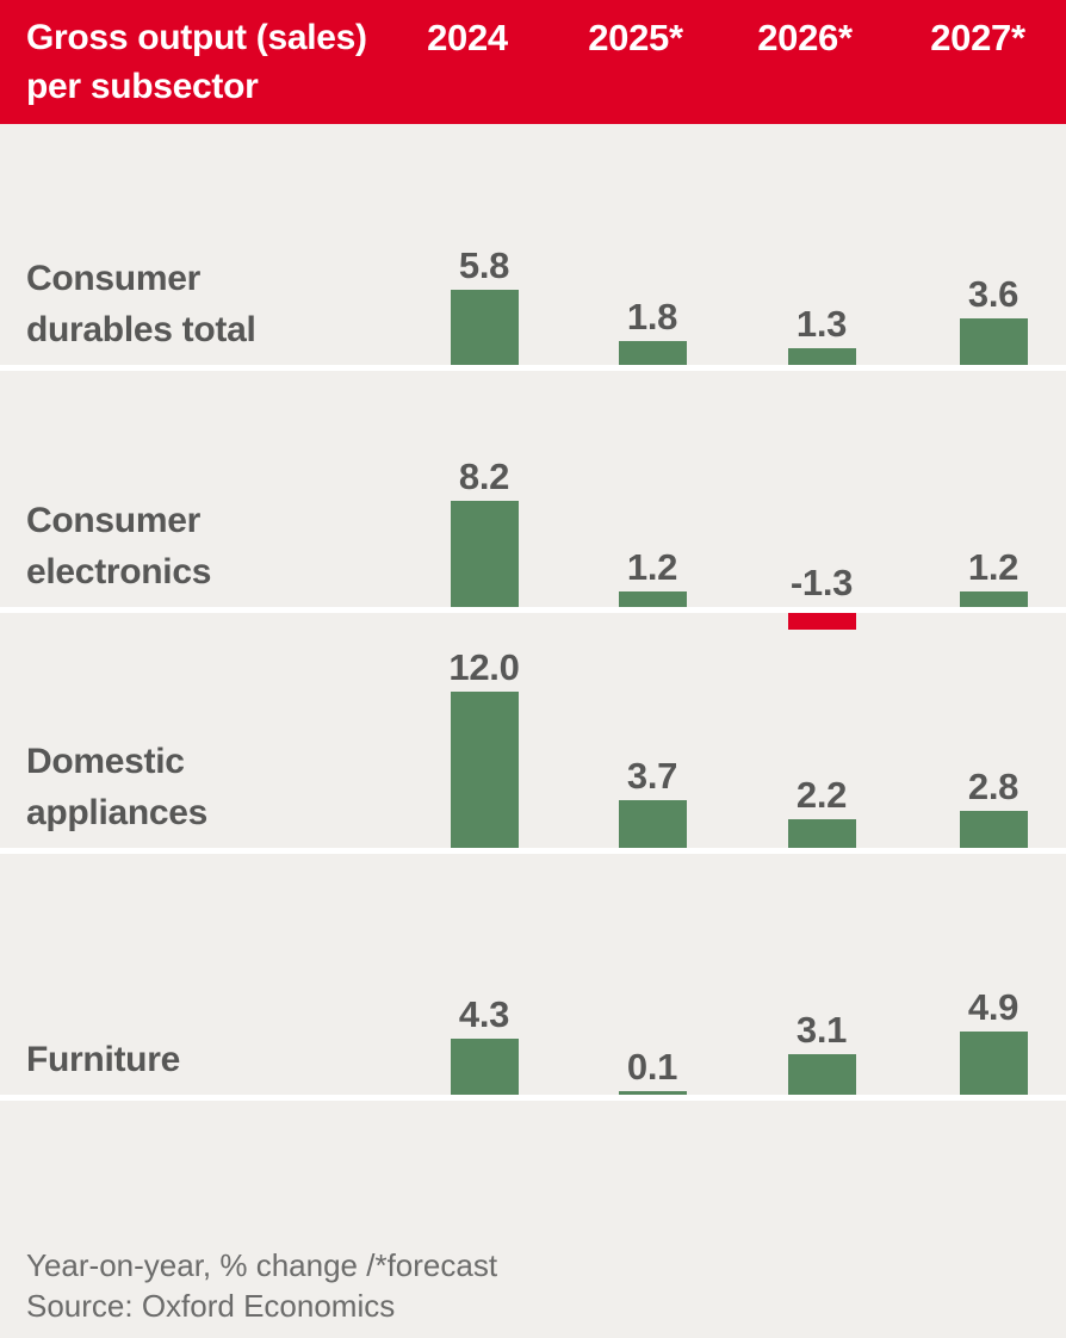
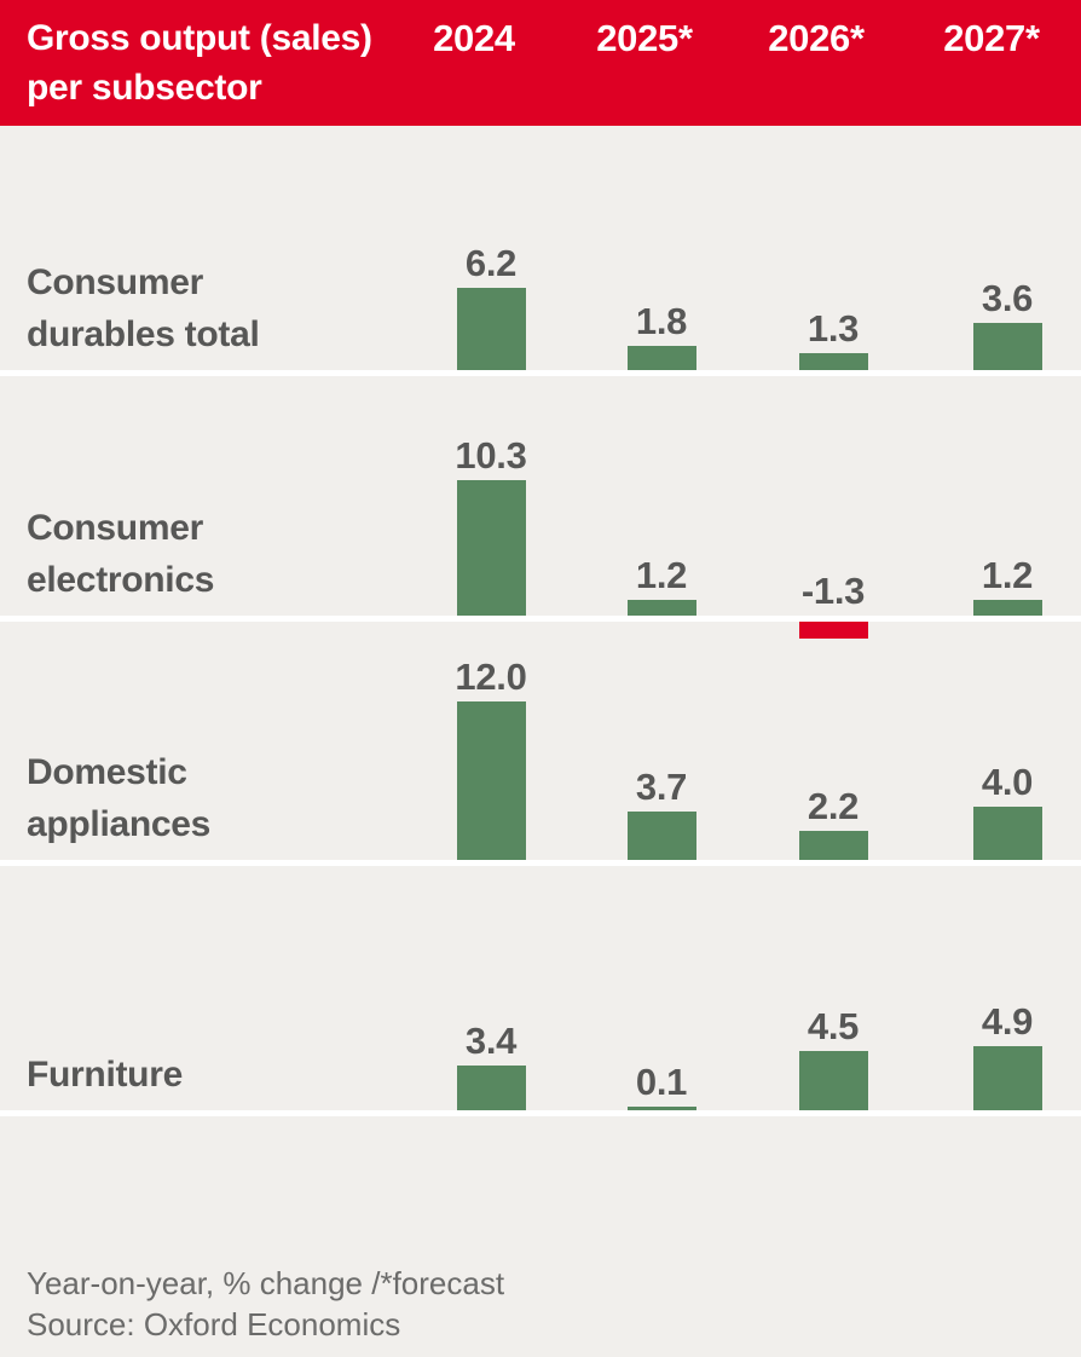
Consumer durables total/2024: 5.8 -> 6.2
Consumer electronics/2024: 8.2 -> 10.3
Furniture/2024: 4.3 -> 3.4
Furniture/2026*: 3.1 -> 4.5
Domestic appliances/2027*: 2.8 -> 4.0
